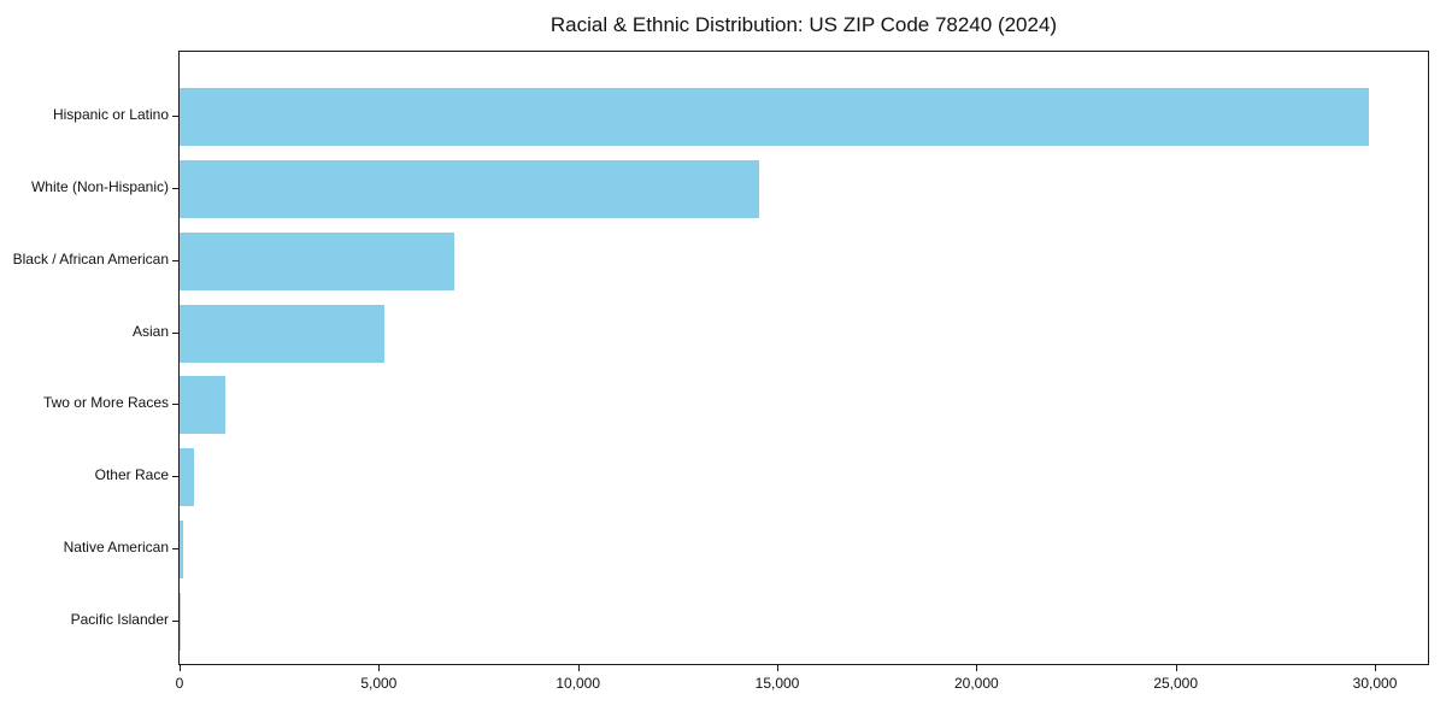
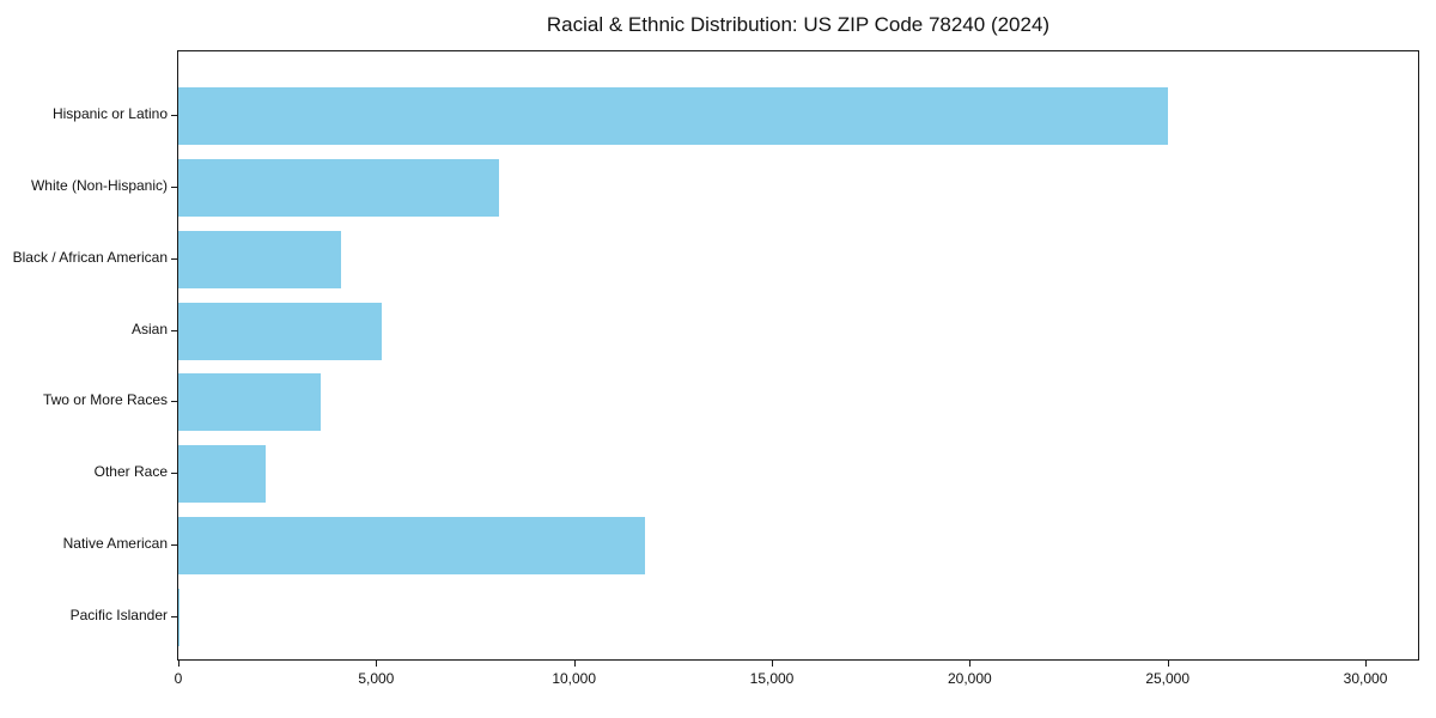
Hispanic or Latino: 29800 -> 25000
White (Non-Hispanic): 14600 -> 8100
Black / African American: 6900 -> 4100
Two or More Races: 1100 -> 3600
Other Race: 400 -> 2200
Native American: 100 -> 11800
